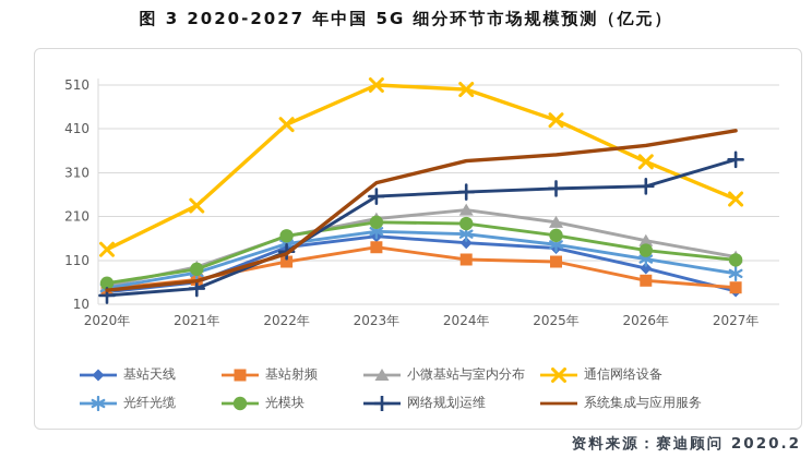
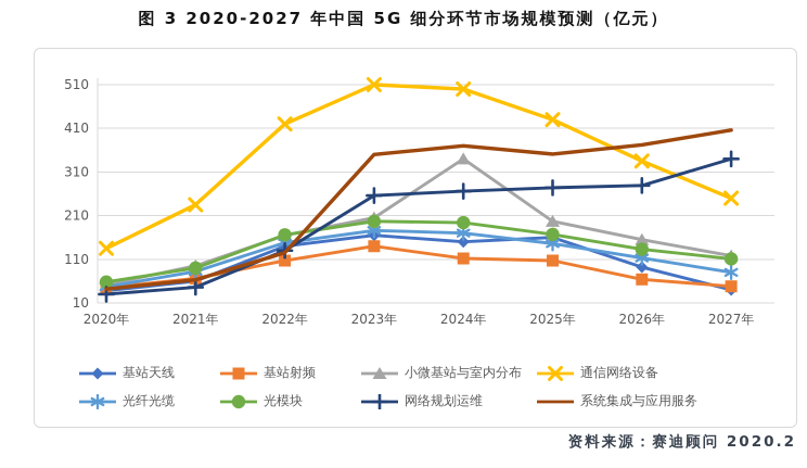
系统集成与应用服务/2023年: 290 -> 350
小微基站与室内分布/2024年: 220 -> 340
系统集成与应用服务/2024年: 340 -> 370
基站天线/2025年: 140 -> 160
